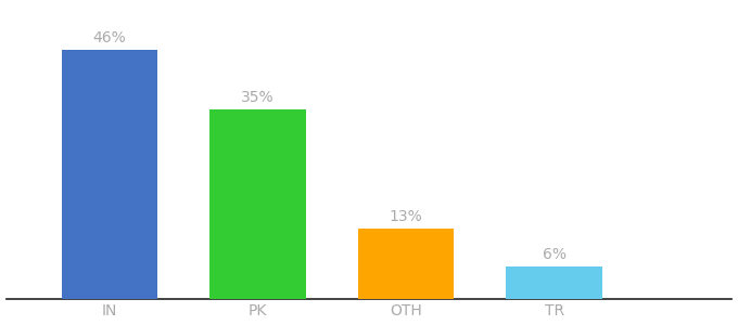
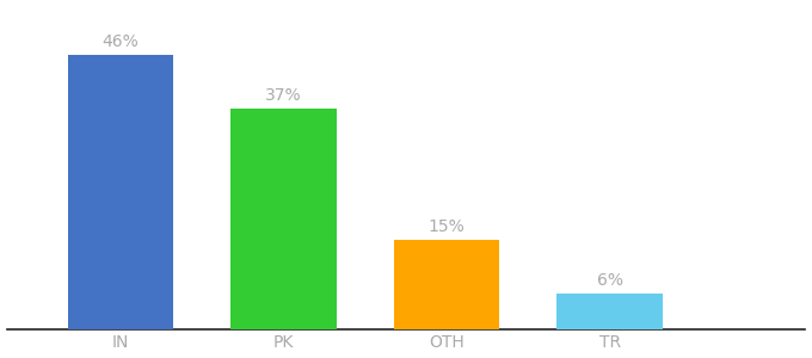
PK: 35% -> 37%
OTH: 13% -> 15%
